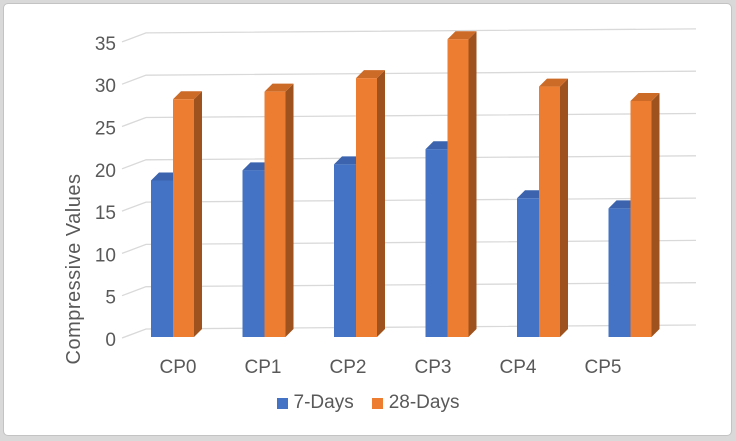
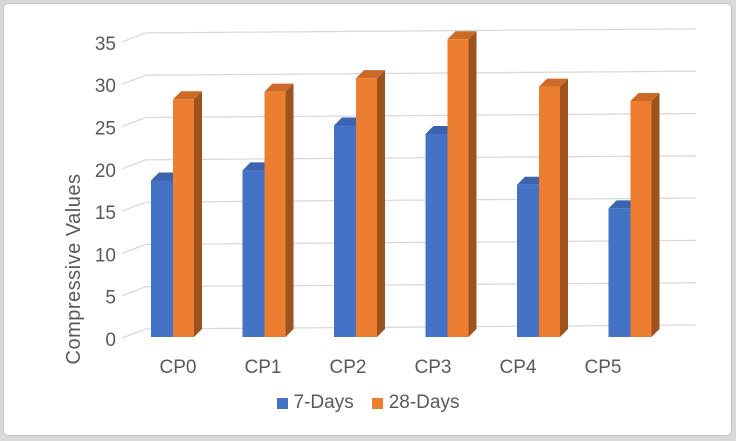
7-Days/CP2: 20 -> 25
7-Days/CP3: 22 -> 24
7-Days/CP4: 16 -> 18
